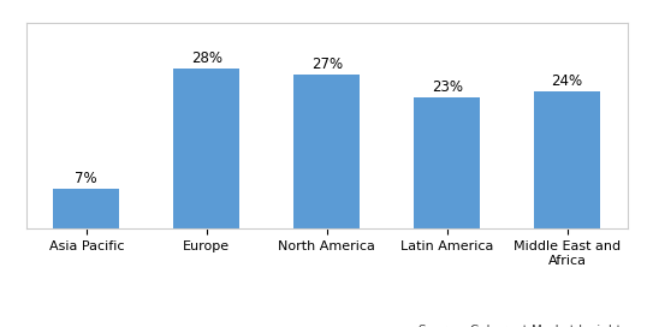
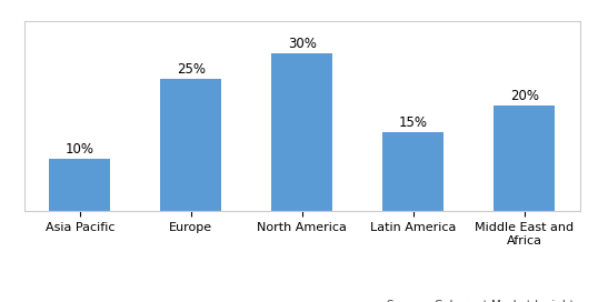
Asia Pacific: 7% -> 10%
Europe: 28% -> 25%
North America: 27% -> 30%
Latin America: 23% -> 15%
Middle East and Africa: 24% -> 20%
